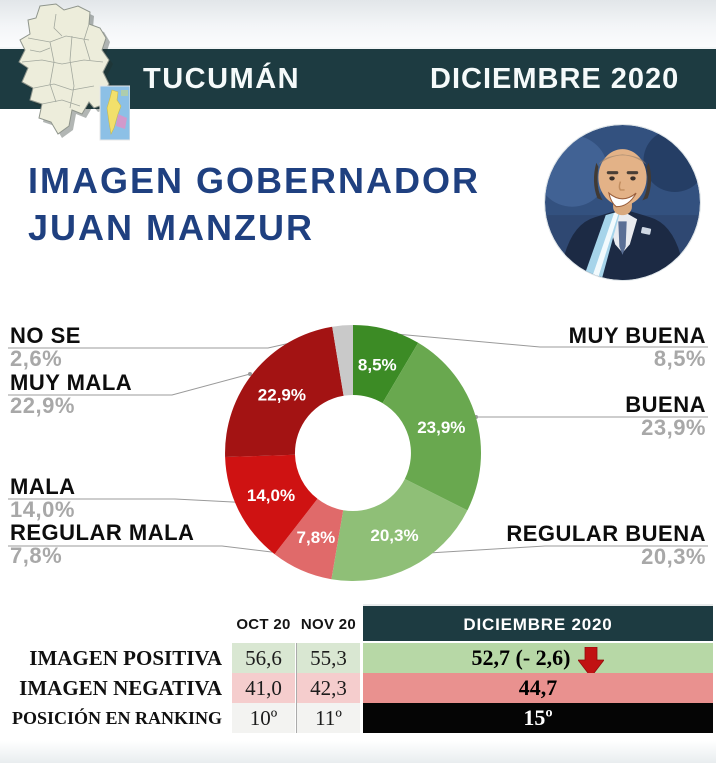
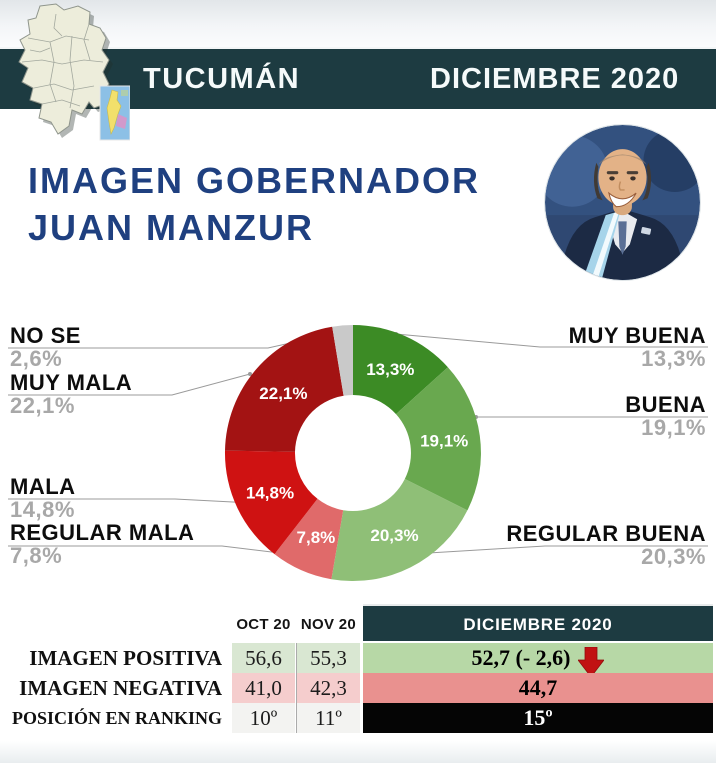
MUY BUENA: 8,5% -> 13,3%
BUENA: 23,9% -> 19,1%
MALA: 14,0% -> 14,8%
MUY MALA: 22,9% -> 22,1%
